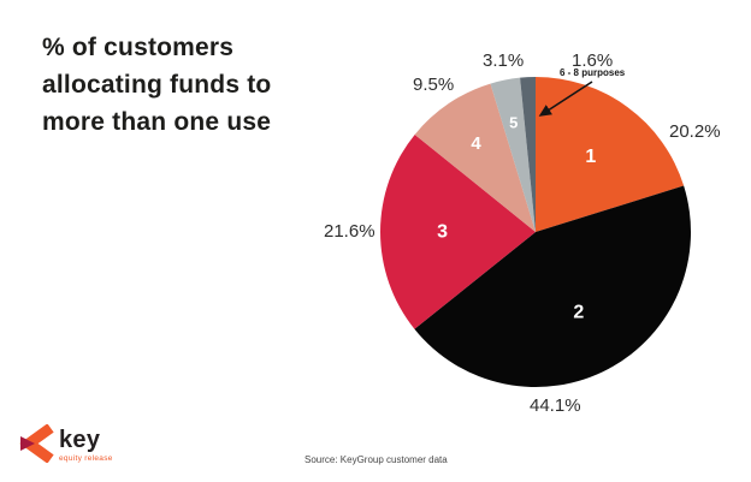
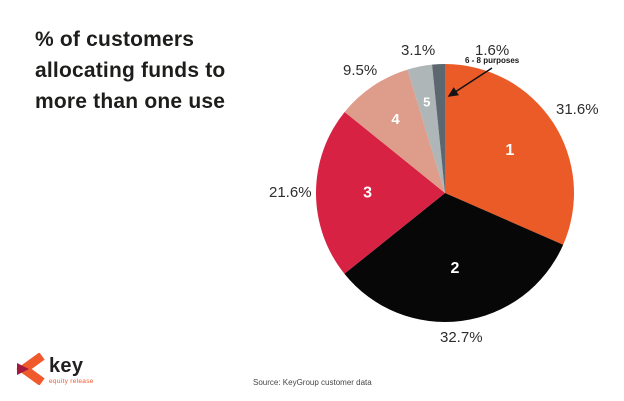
1: 20.2% -> 31.6%
2: 44.1% -> 32.7%
